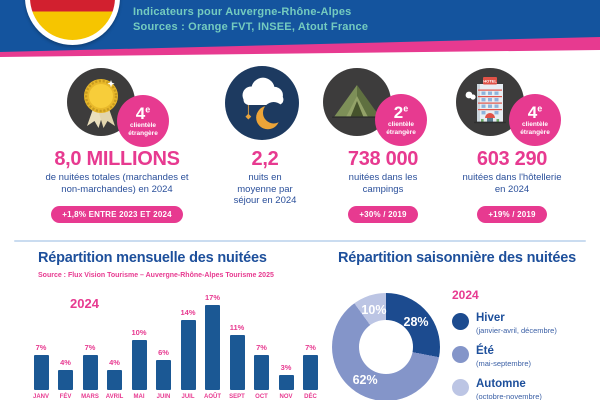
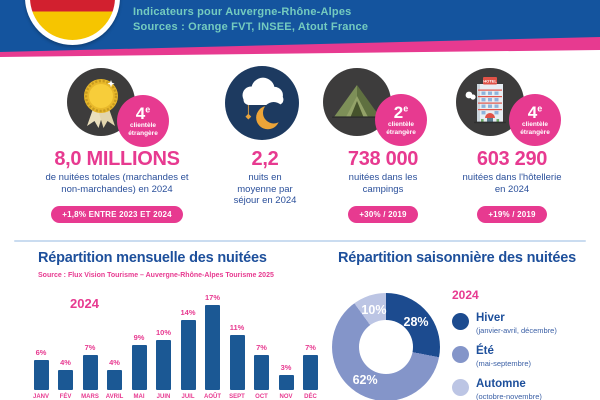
Répartition mensuelle des nuitées/JANV: 7% -> 6%
Répartition mensuelle des nuitées/MAI: 10% -> 9%
Répartition mensuelle des nuitées/JUIN: 6% -> 10%
